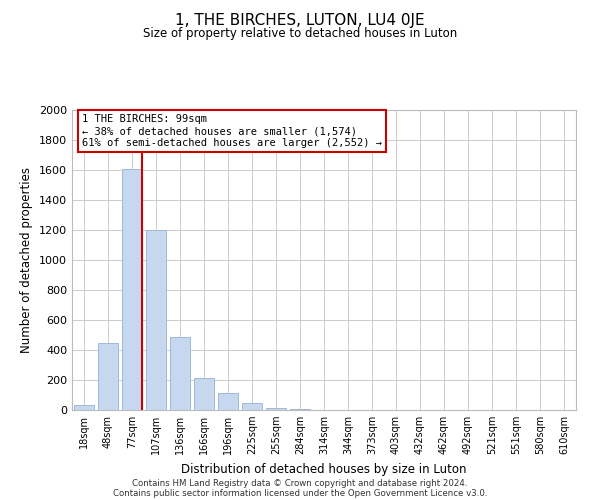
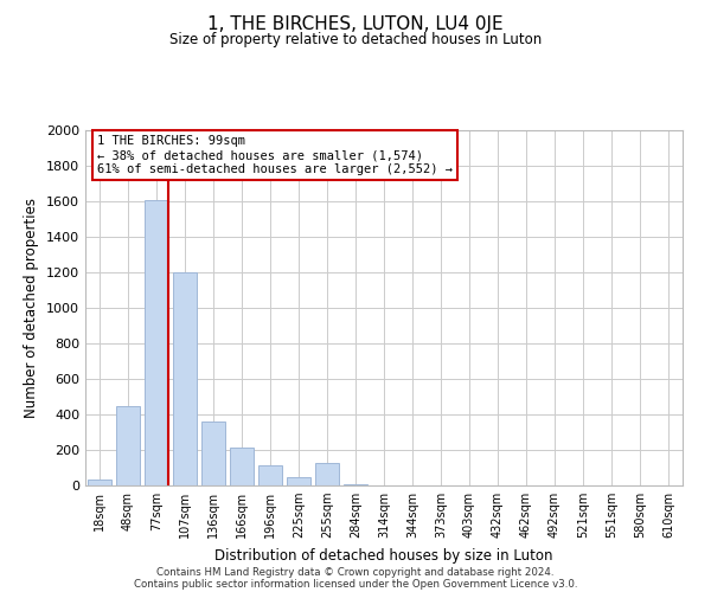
136sqm: 490 -> 360
255sqm: 20 -> 130
